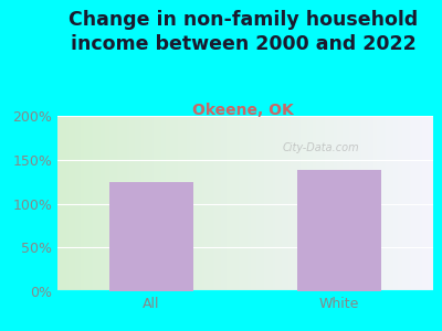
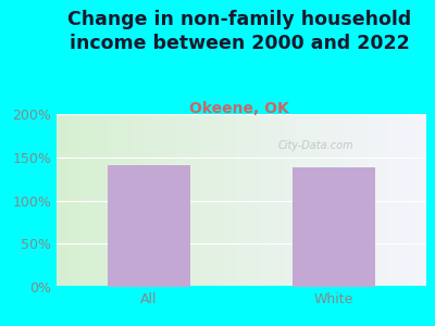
All: 124% -> 141%
